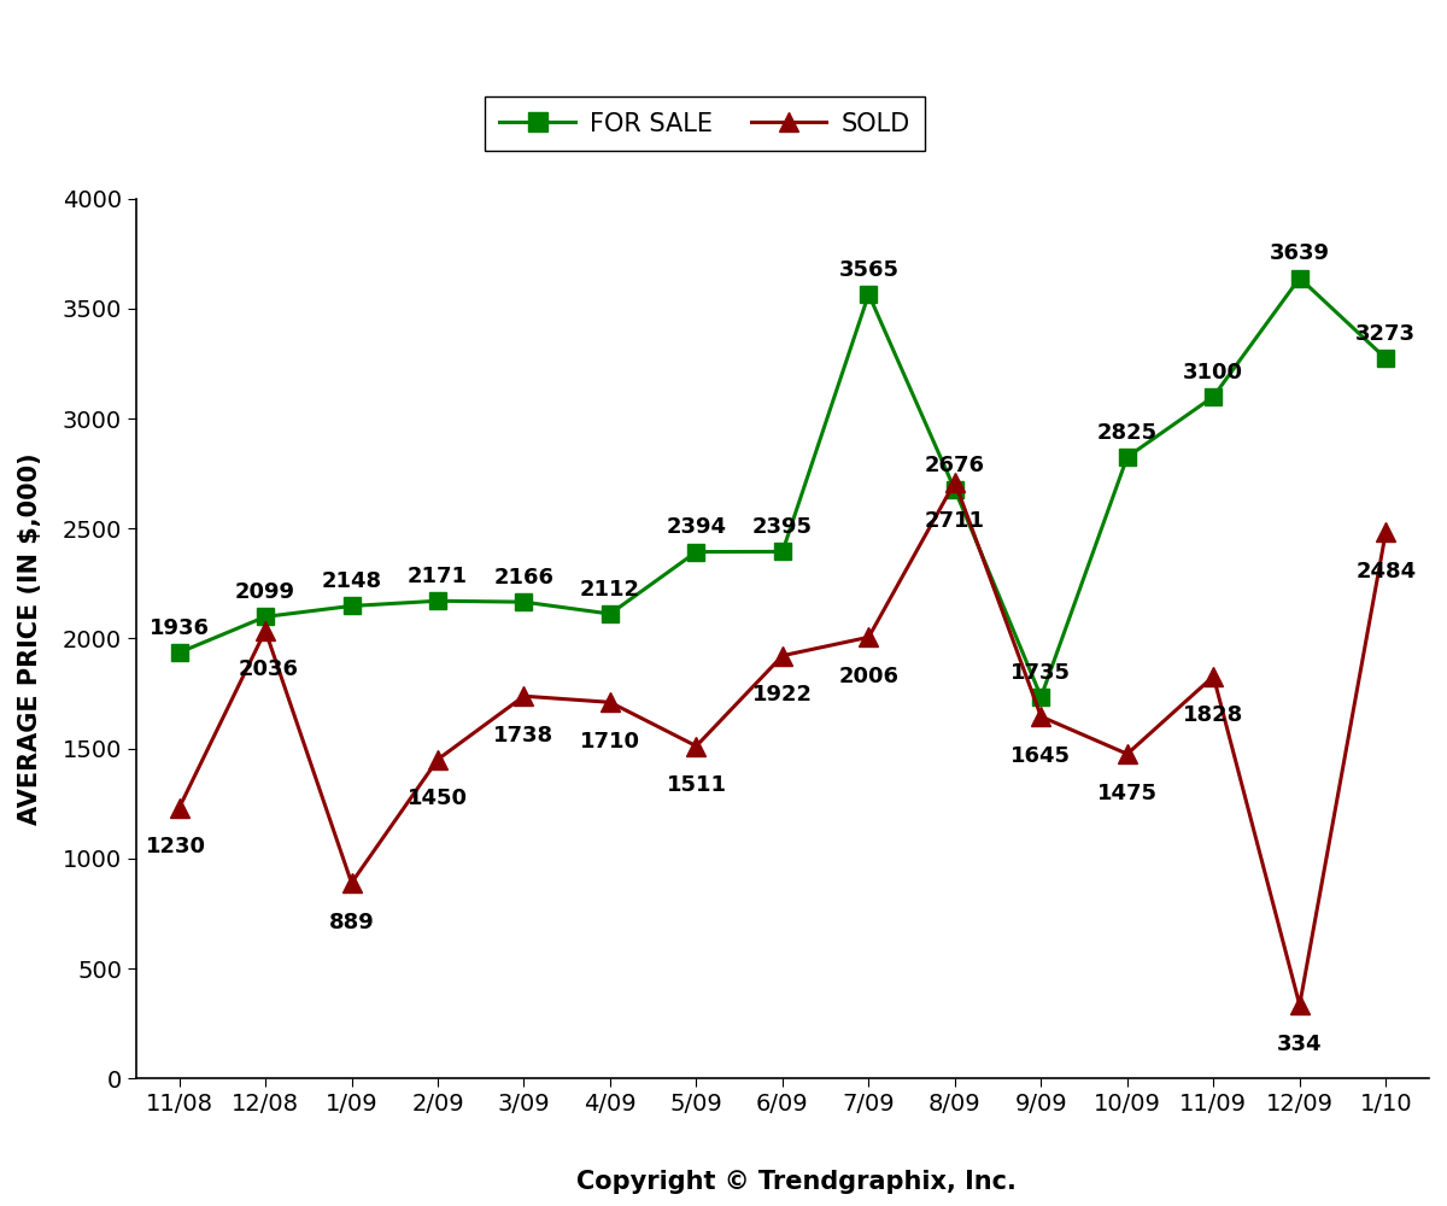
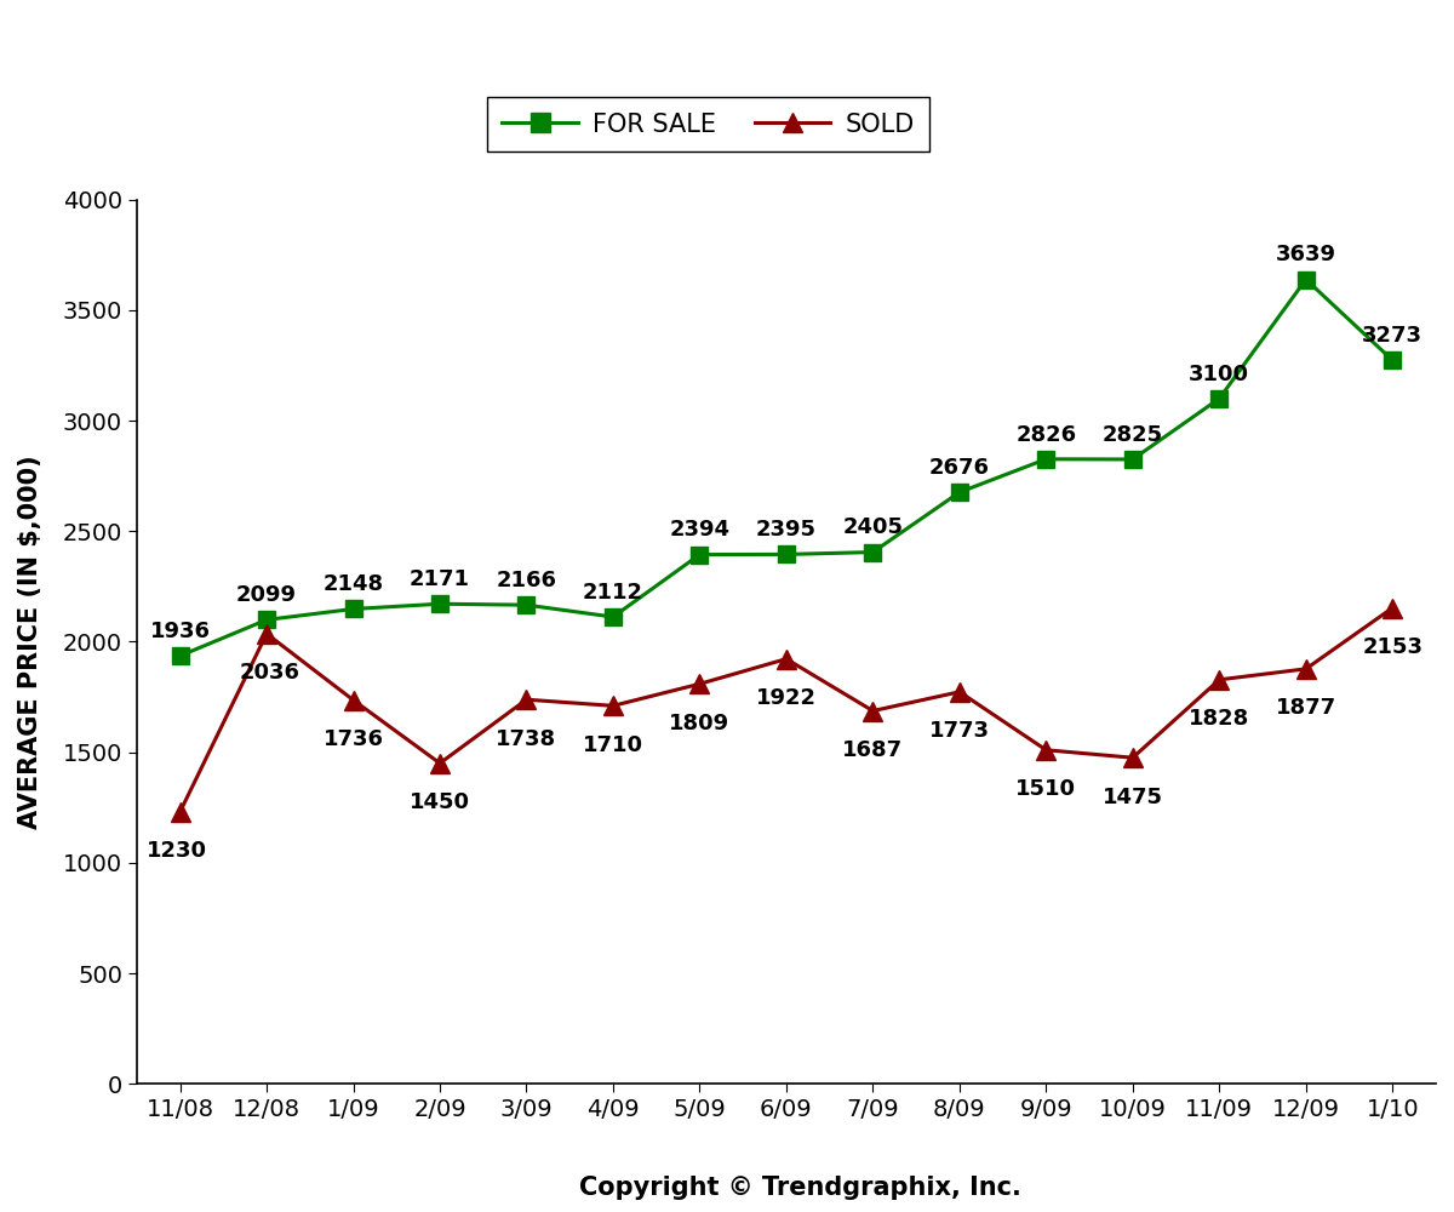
SOLD/1/09: 889 -> 1736
SOLD/5/09: 1511 -> 1809
FOR SALE/7/09: 3565 -> 2405
SOLD/7/09: 2006 -> 1687
SOLD/8/09: 2711 -> 1773
FOR SALE/9/09: 1735 -> 2826
SOLD/9/09: 1645 -> 1510
SOLD/12/09: 334 -> 1877
SOLD/1/10: 2484 -> 2153
